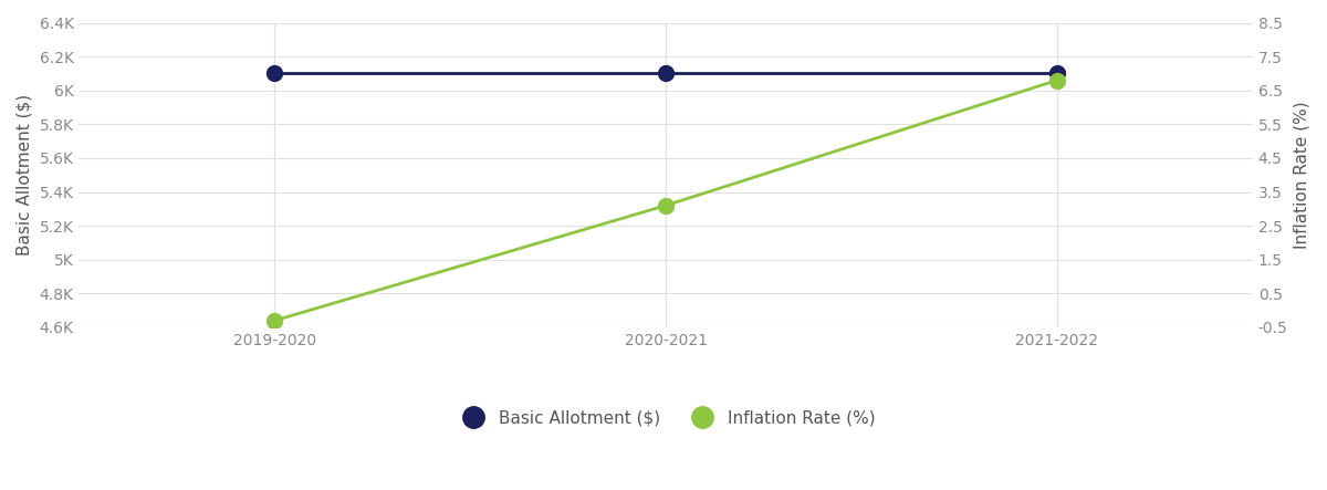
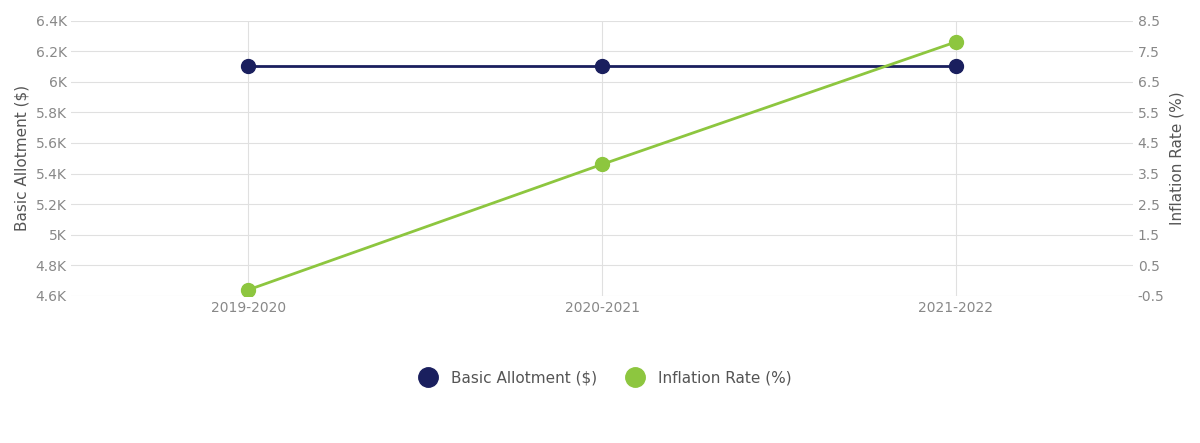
Inflation Rate (%)/2020-2021: 3.1 -> 3.8
Inflation Rate (%)/2021-2022: 6.8 -> 7.8
